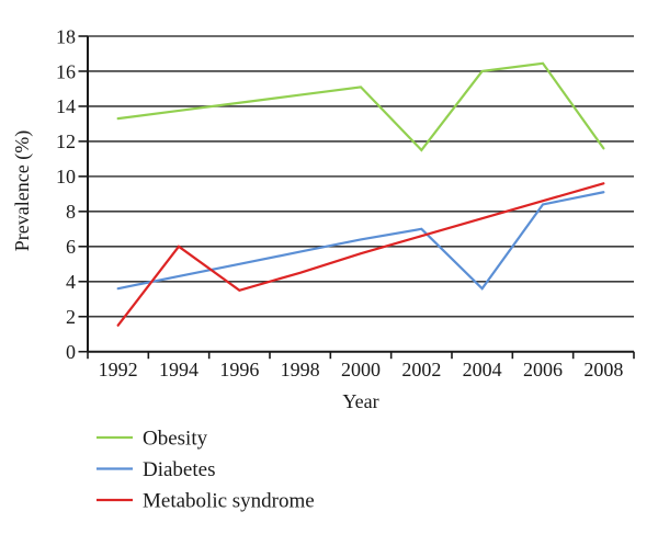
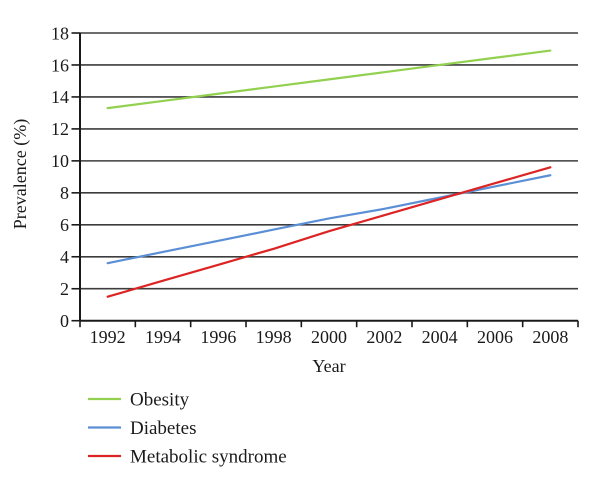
Metabolic syndrome/1994: 6.0 -> 2.5
Obesity/2002: 11.5 -> 15.6
Diabetes/2004: 3.6 -> 7.7
Obesity/2008: 11.6 -> 16.9
